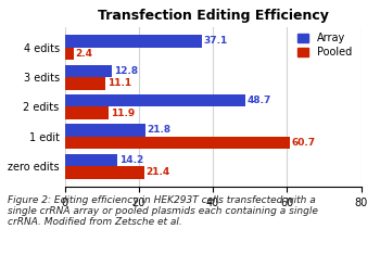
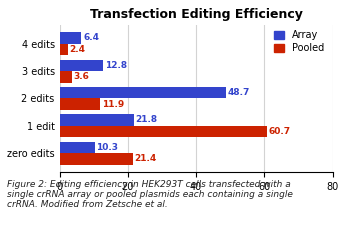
Array/4 edits: 37.1 -> 6.4
Pooled/3 edits: 11.1 -> 3.6
Array/zero edits: 14.2 -> 10.3
